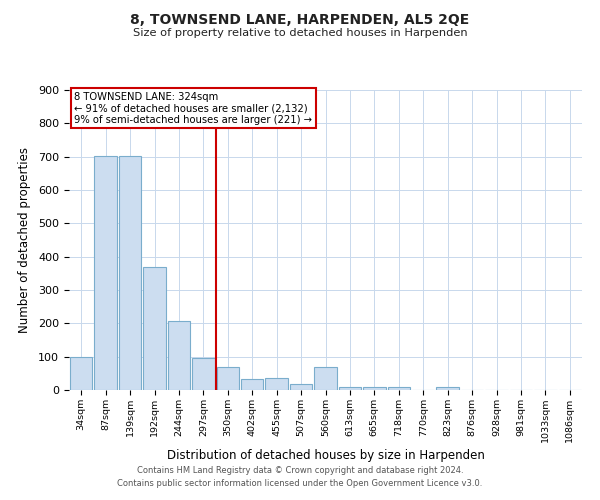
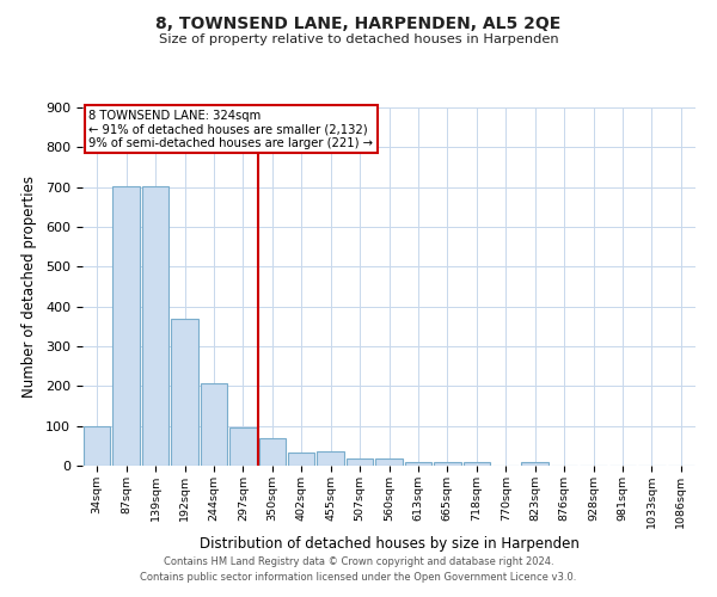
560sqm: 70 -> 19
